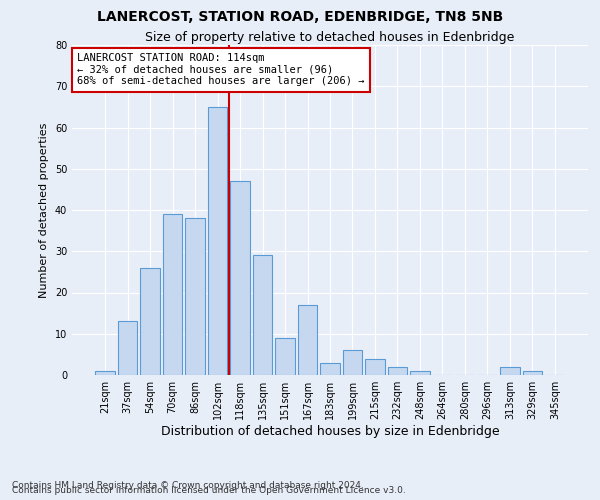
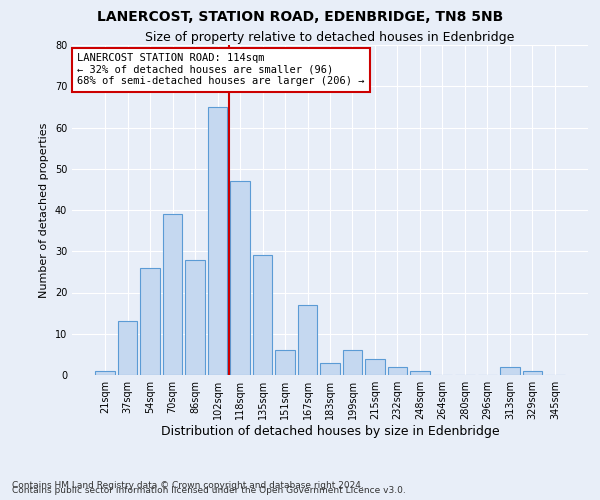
86sqm: 38 -> 28
151sqm: 9 -> 6
